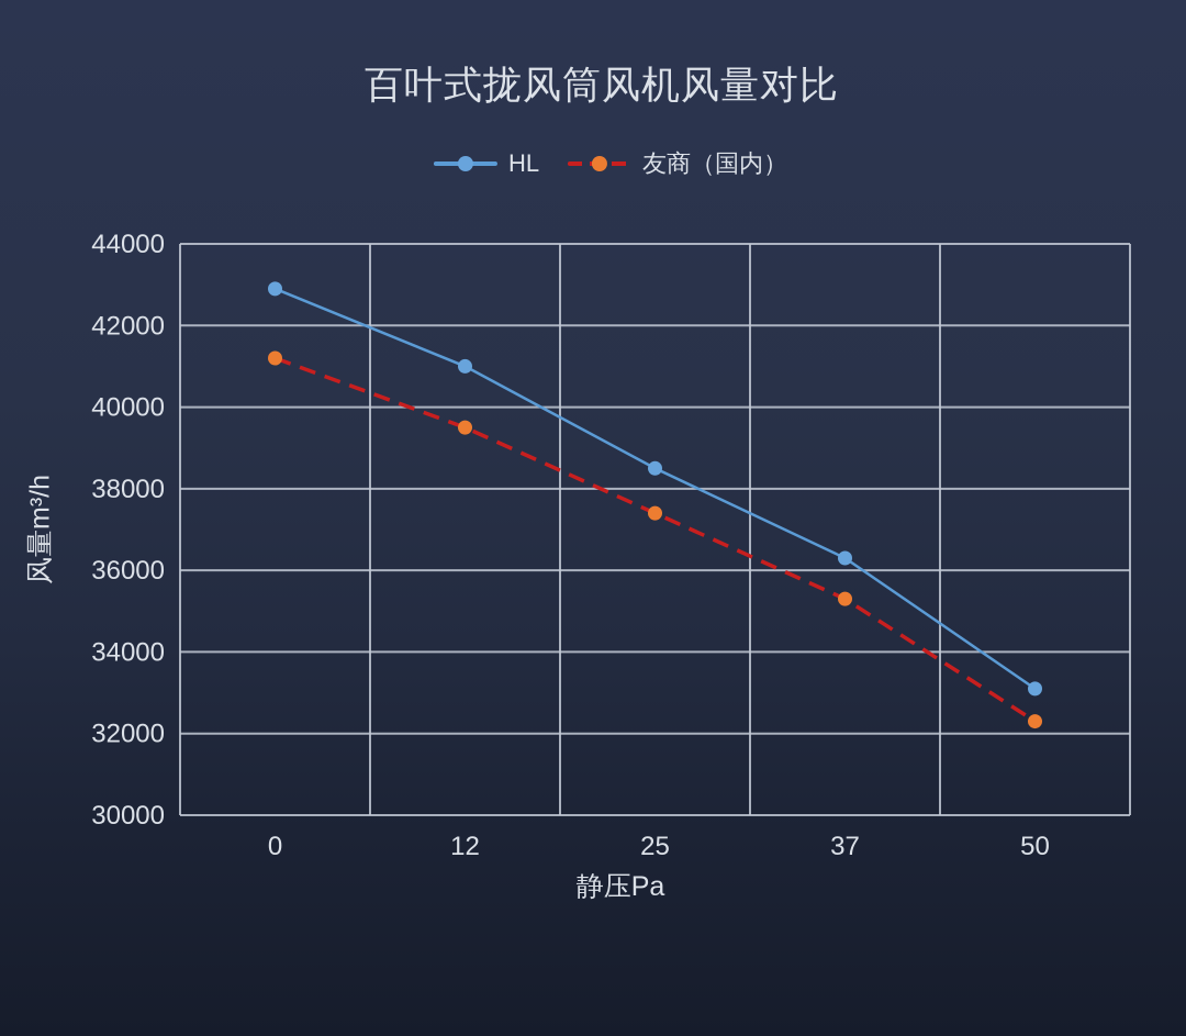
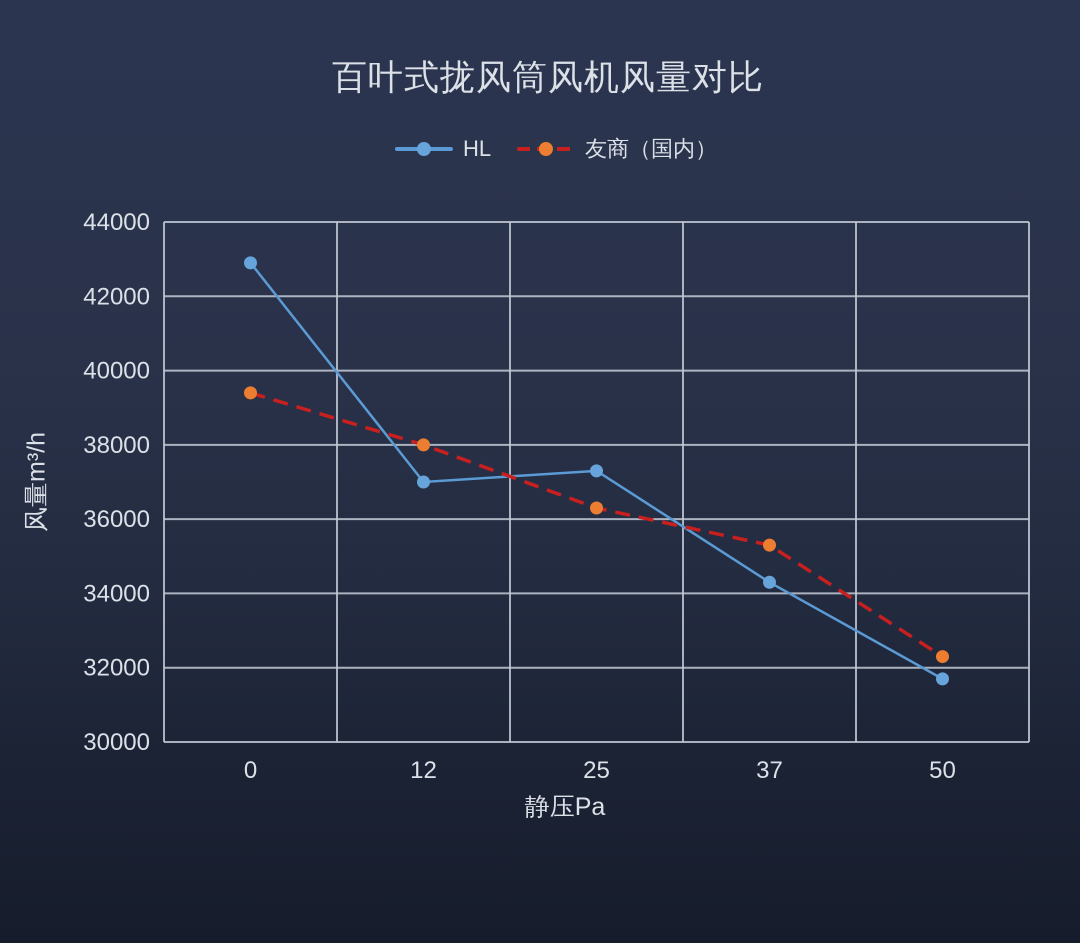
友商（国内）/0: 41200 -> 39400
HL/12: 41000 -> 37000
友商（国内）/12: 39500 -> 38000
HL/25: 38500 -> 37300
友商（国内）/25: 37400 -> 36300
HL/37: 36300 -> 34300
HL/50: 33100 -> 31700
